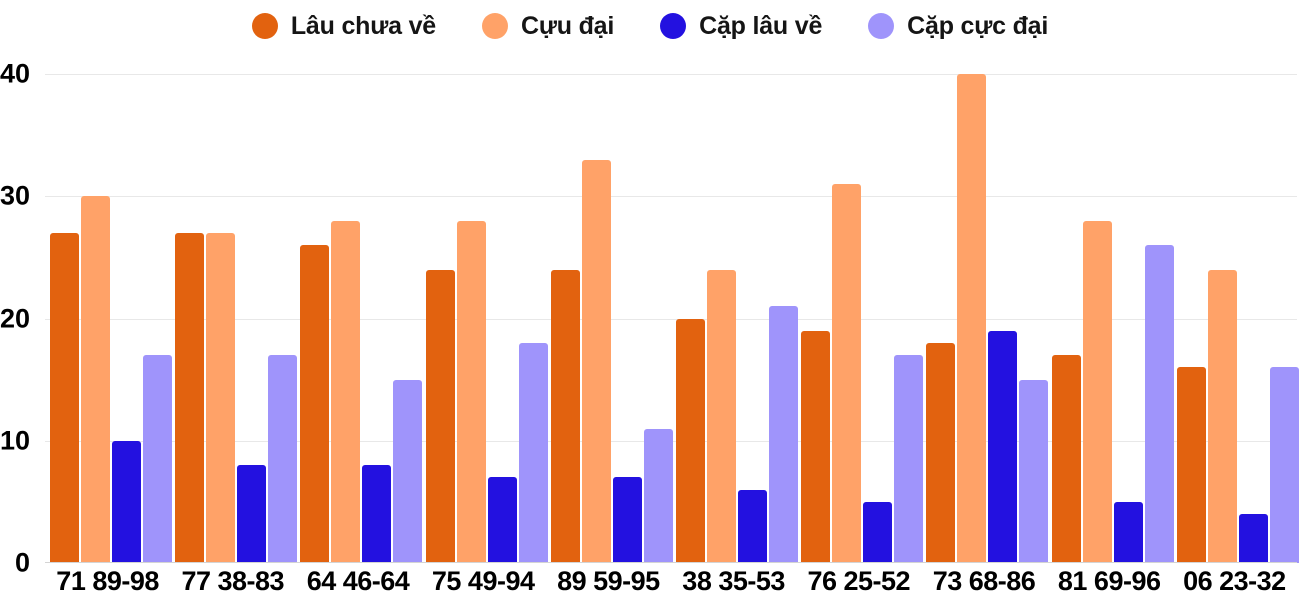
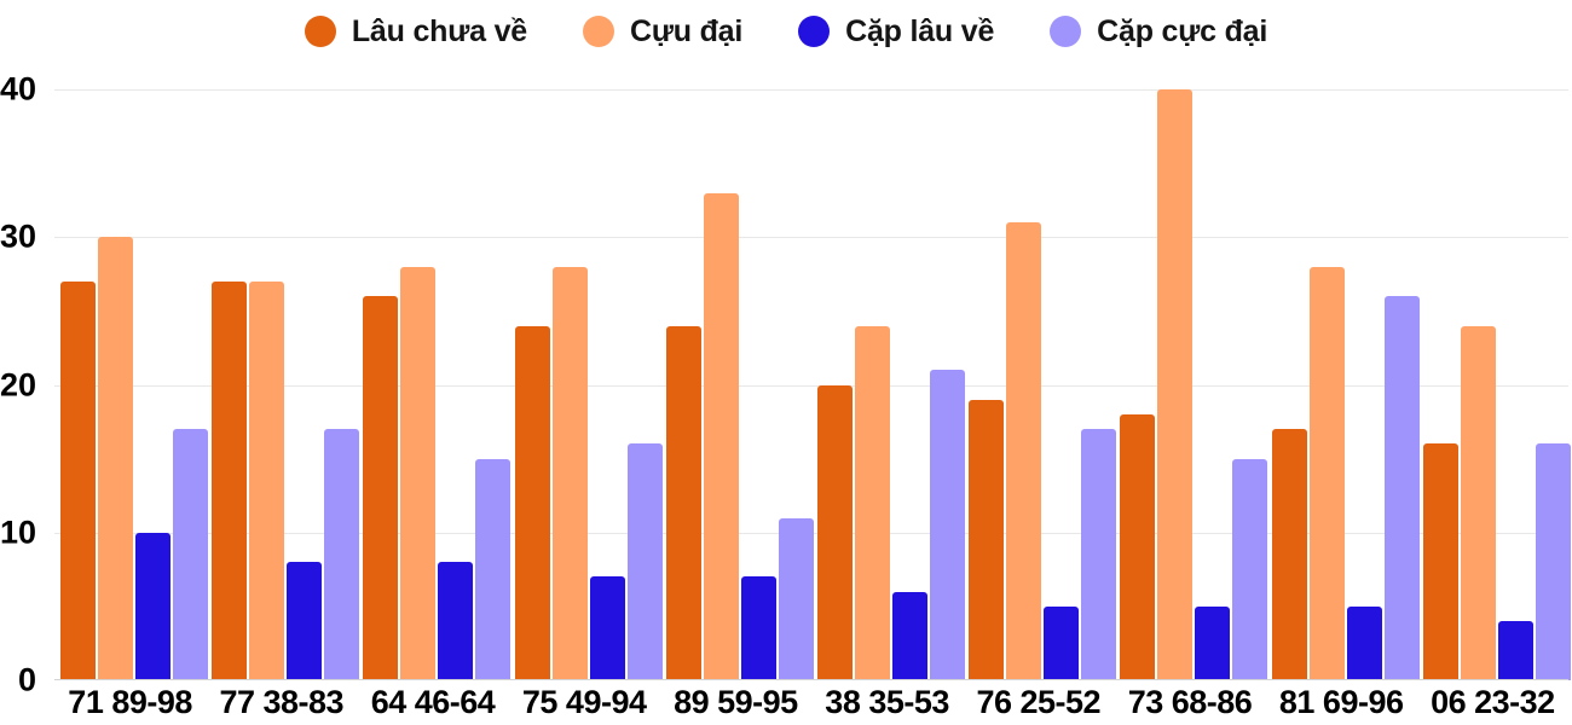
Cặp cực đại/75 49-94: 18 -> 16
Cặp lâu về/73 68-86: 19 -> 5
